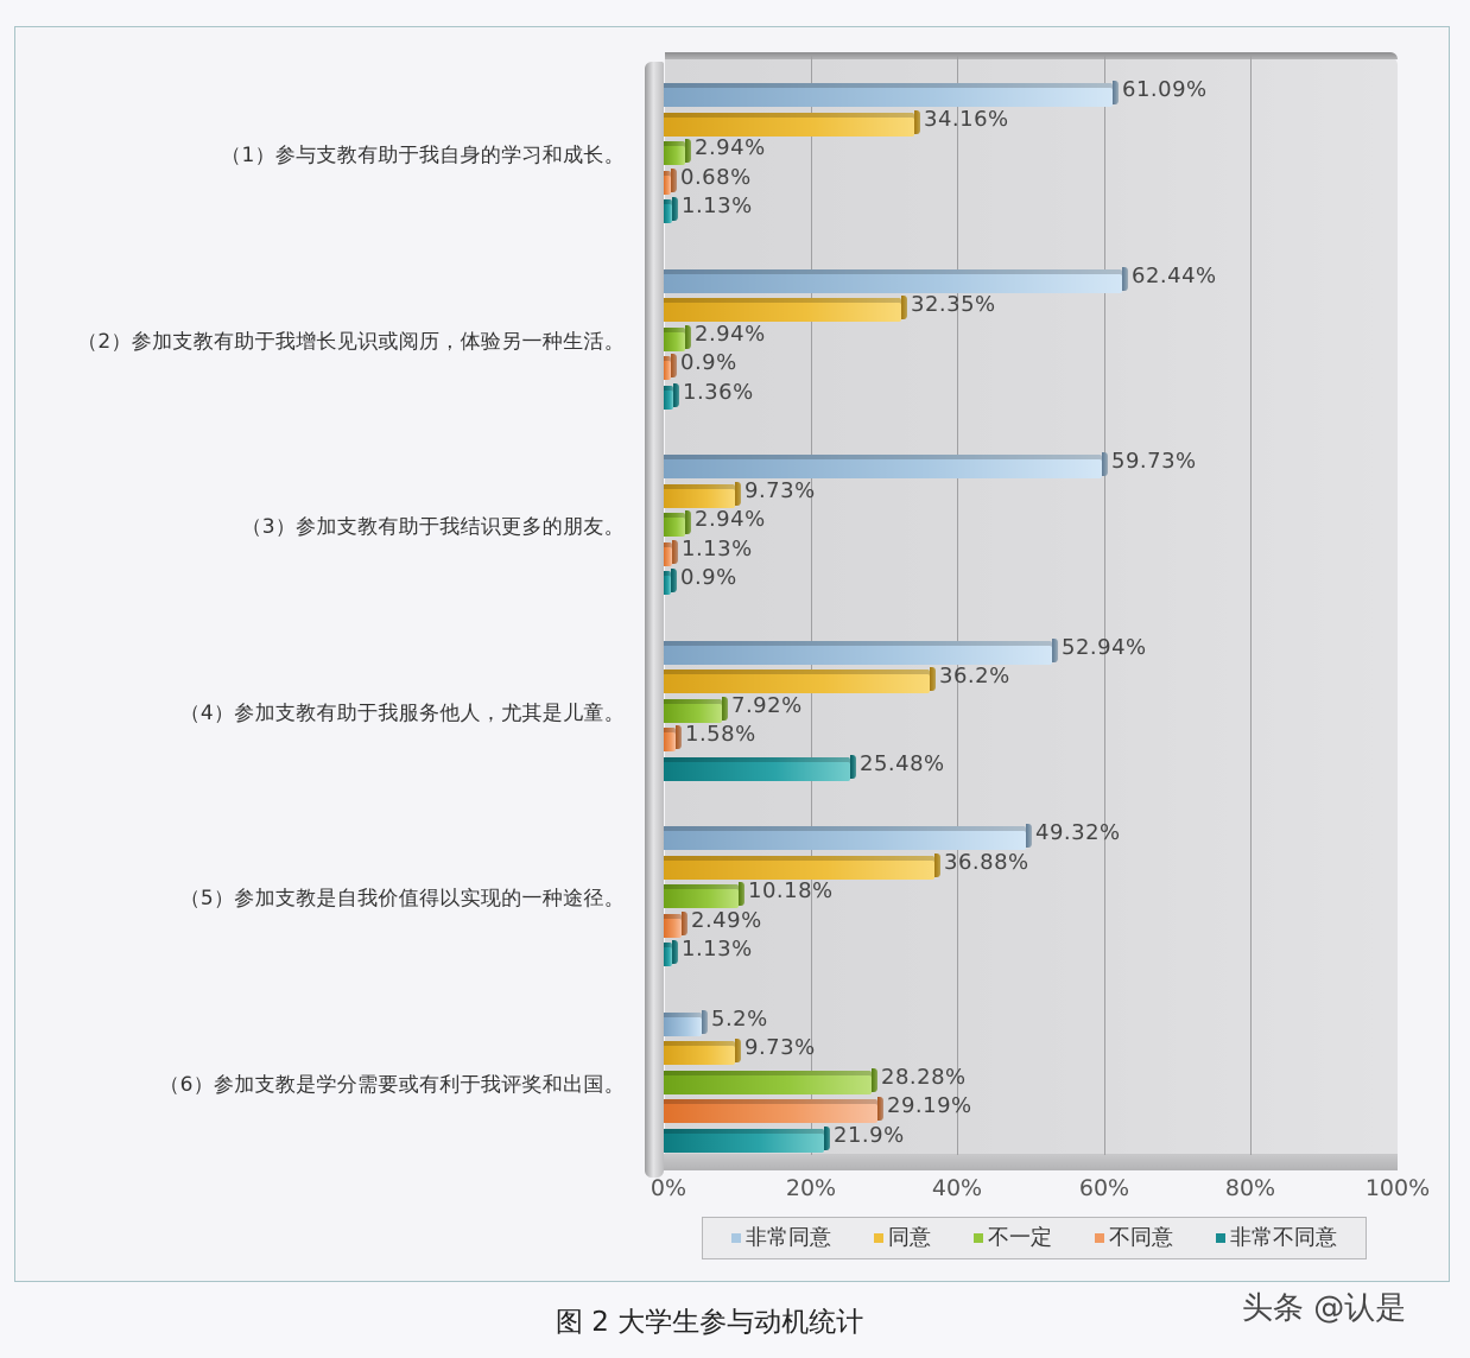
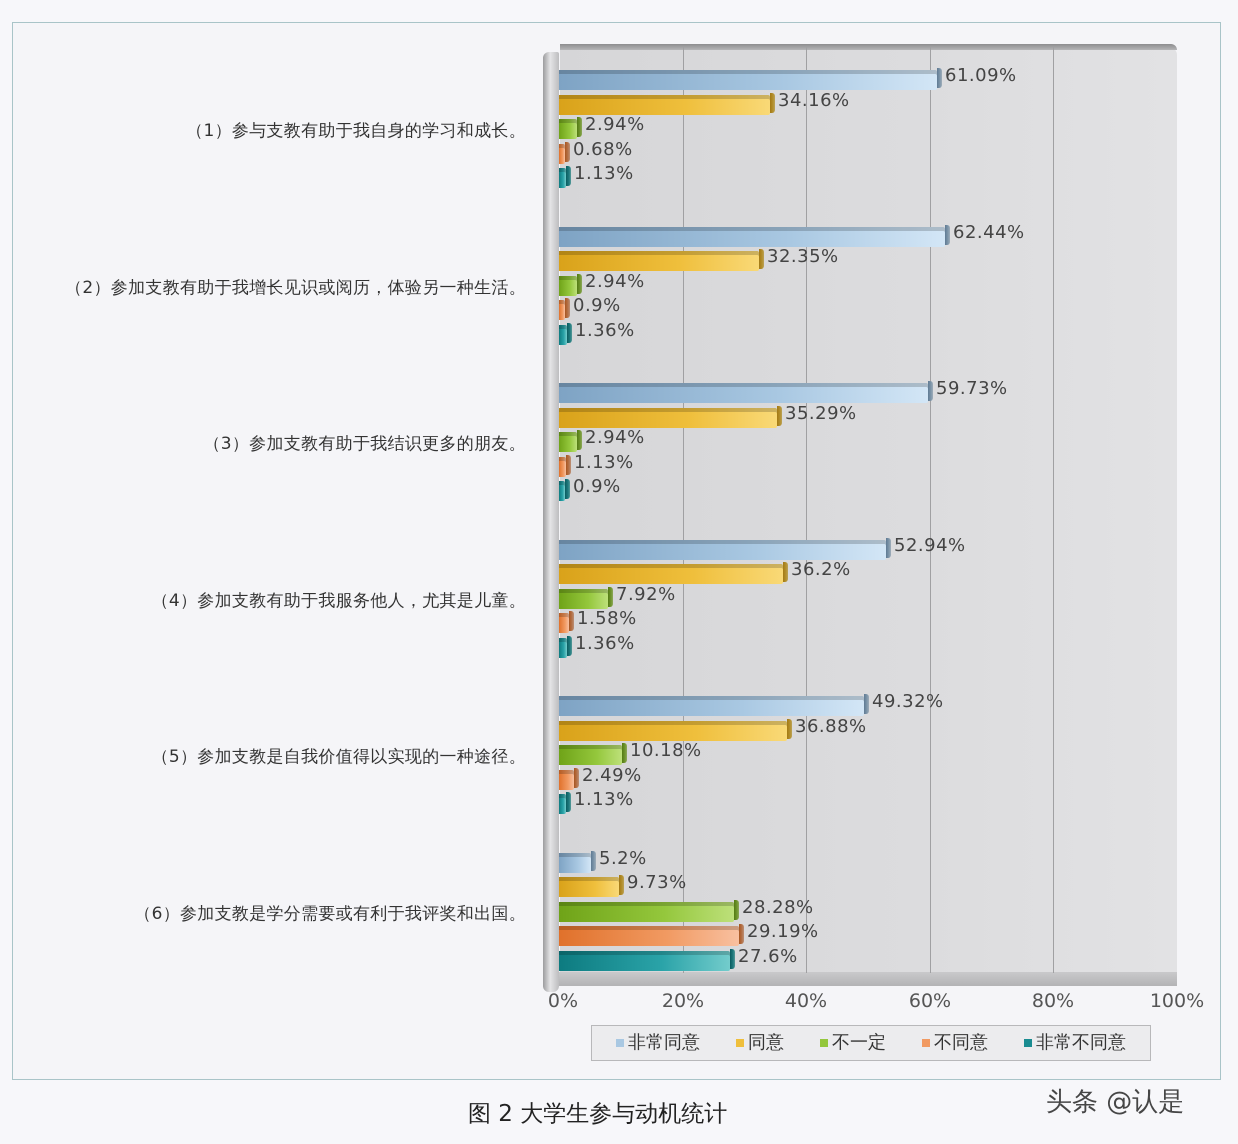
同意/（3）参加支教有助于我结识更多的朋友。: 9.73% -> 35.29%
非常不同意/（4）参加支教有助于我服务他人，尤其是儿童。: 25.48% -> 1.36%
非常不同意/（6）参加支教是学分需要或有利于我评奖和出国。: 21.9% -> 27.6%
